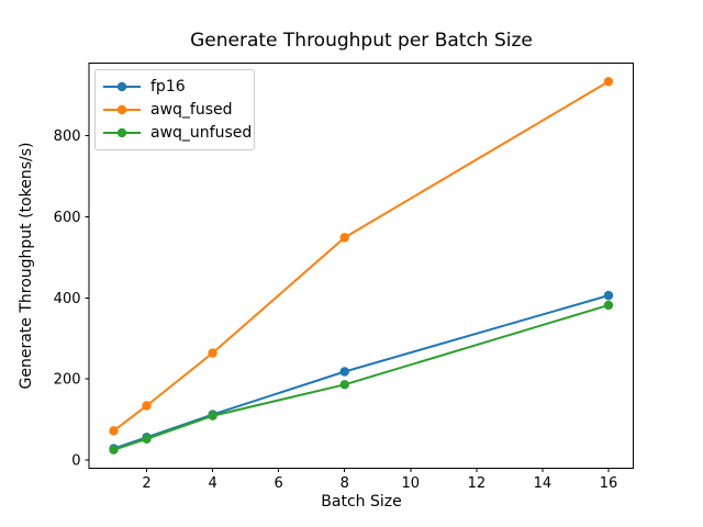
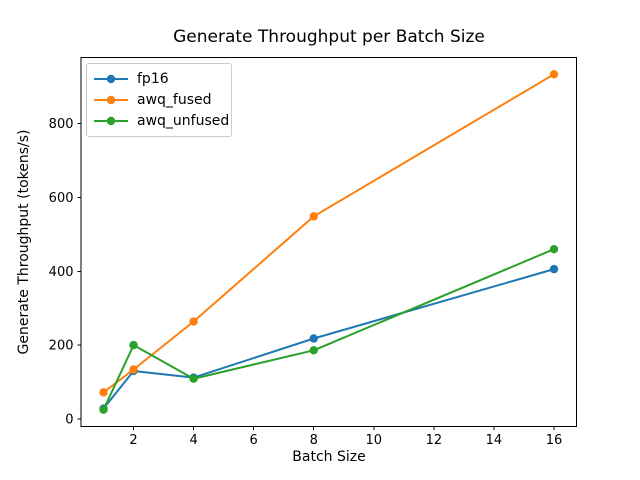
fp16/2: 60 -> 130
awq_unfused/2: 50 -> 200
awq_unfused/16: 380 -> 460
